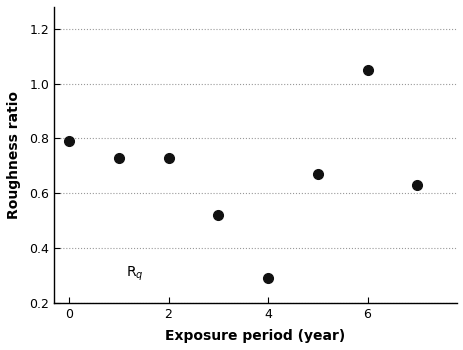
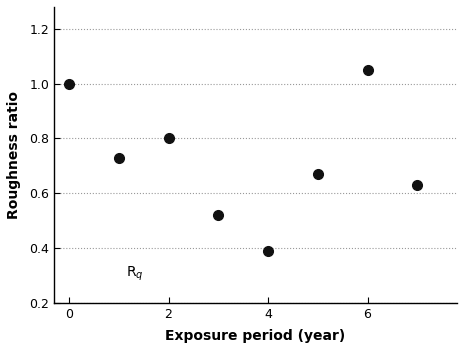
0: 0.79 -> 1.00
2: 0.73 -> 0.80
4: 0.29 -> 0.39
